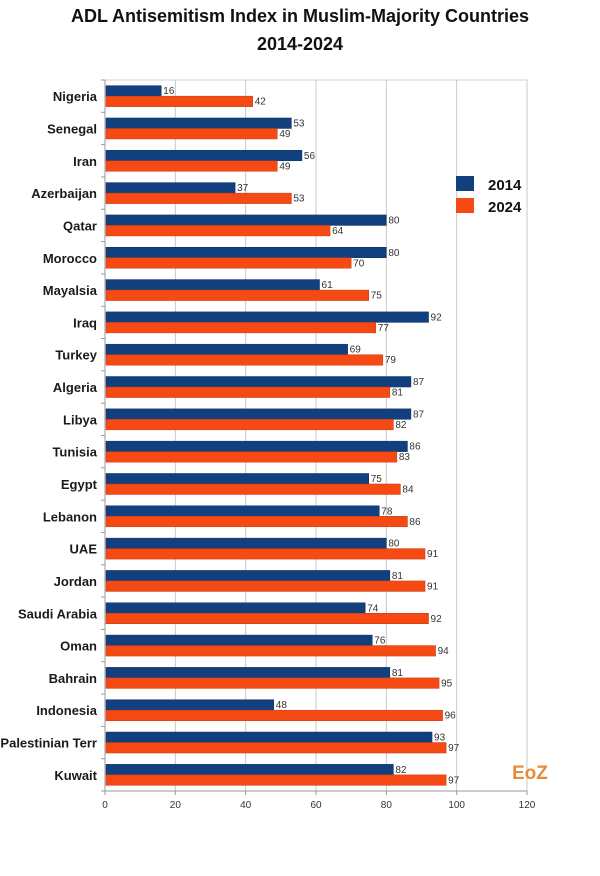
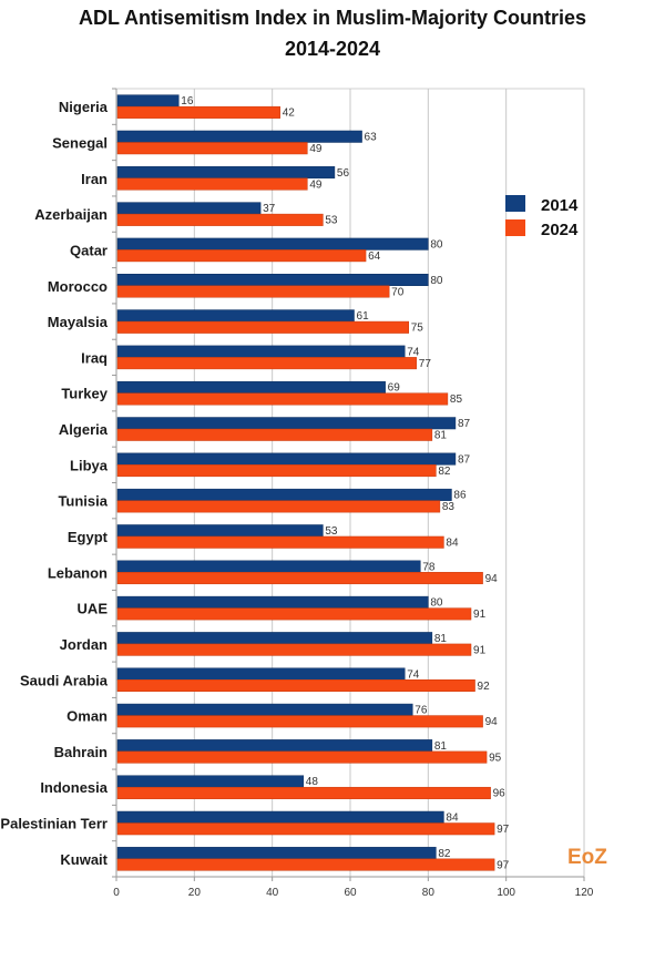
2014/Senegal: 53 -> 63
2014/Iraq: 92 -> 74
2024/Turkey: 79 -> 85
2014/Egypt: 75 -> 53
2024/Lebanon: 86 -> 94
2014/Palestinian Terr: 93 -> 84
